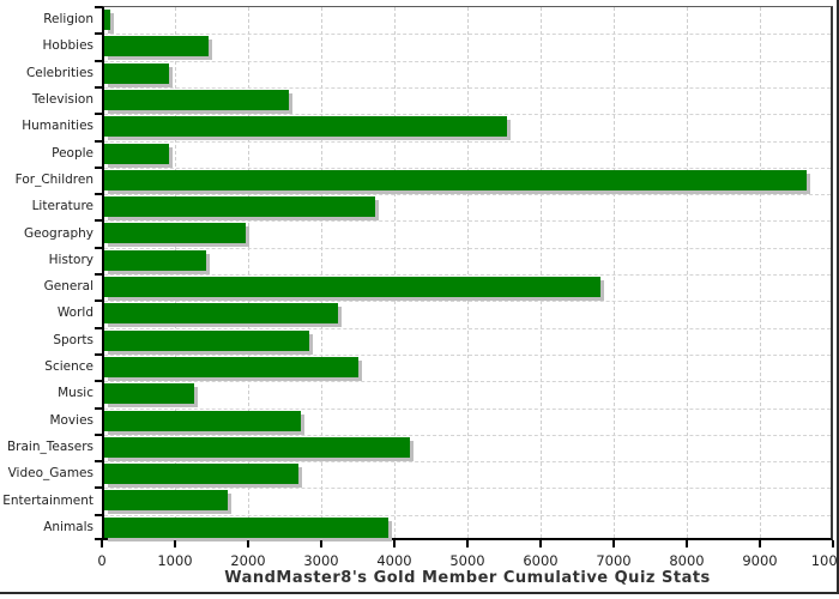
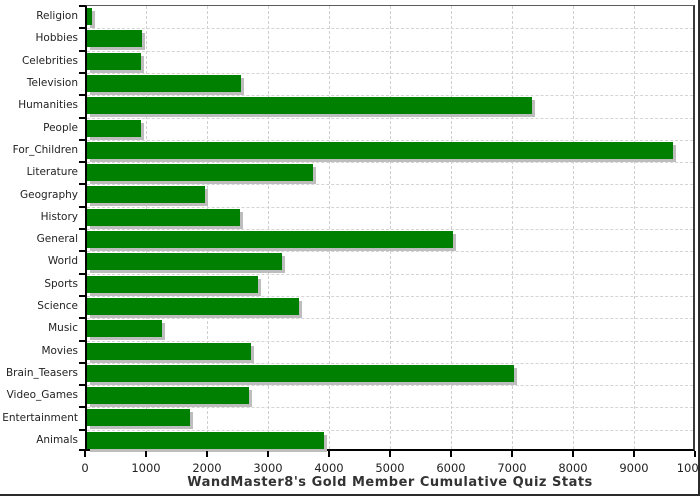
Hobbies: 1400 -> 900
Humanities: 5500 -> 7300
History: 1400 -> 2500
General: 6800 -> 6000
Brain_Teasers: 4200 -> 7000
